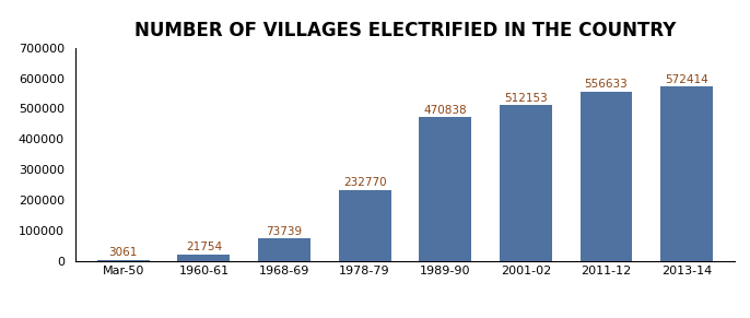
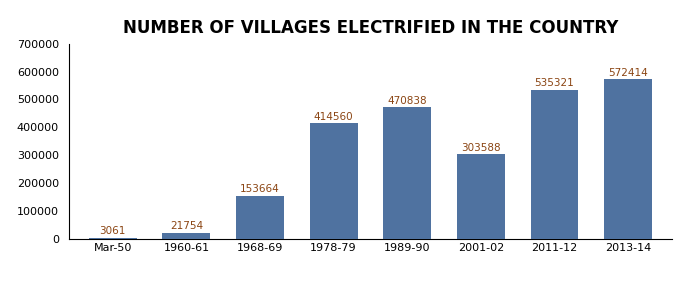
1968-69: 73739 -> 153664
1978-79: 232770 -> 414560
2001-02: 512153 -> 303588
2011-12: 556633 -> 535321
